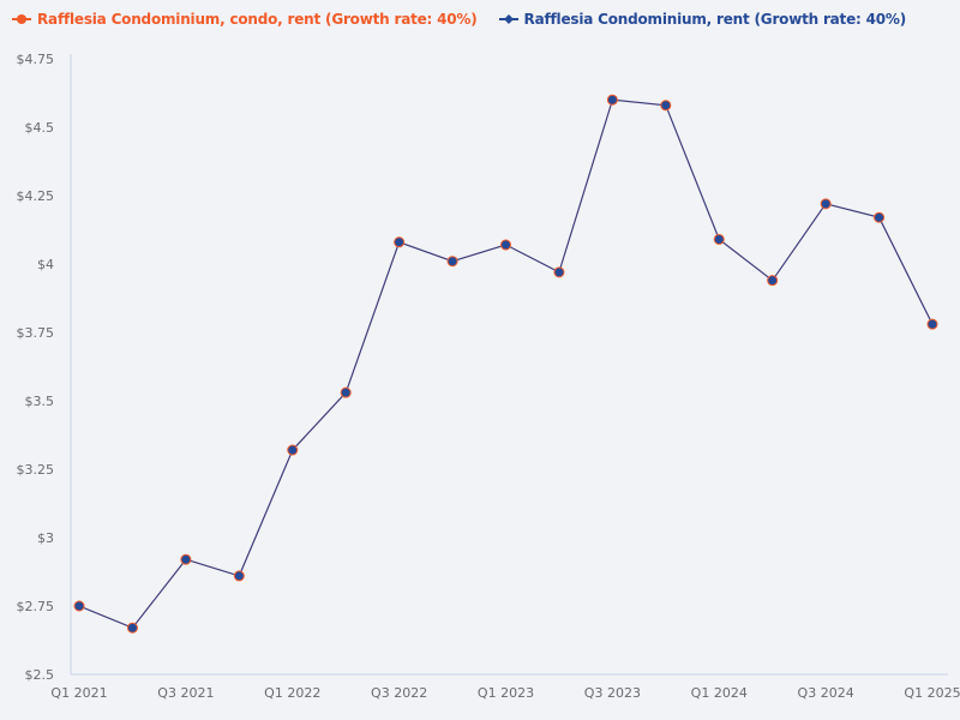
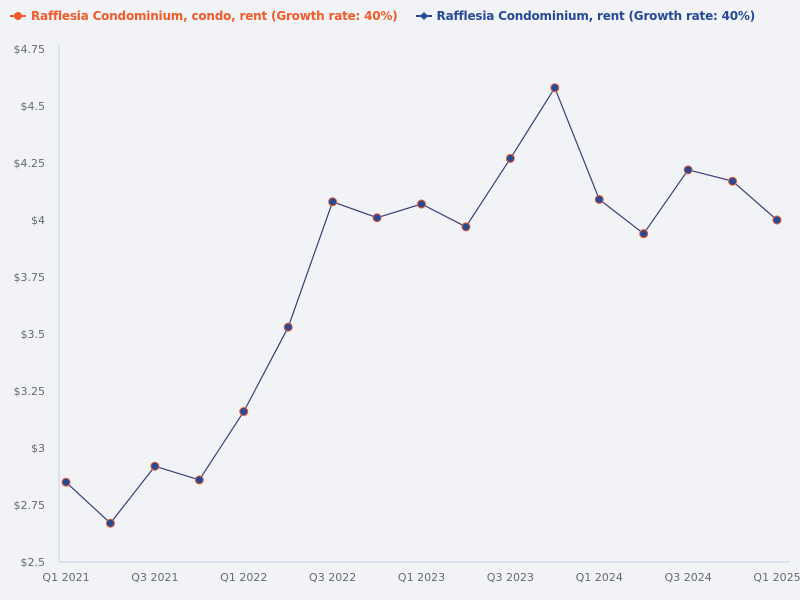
Rafflesia Condominium, rent (Growth rate: 40%)/Q1 2021: $2.75 -> $2.85
Rafflesia Condominium, rent (Growth rate: 40%)/Q1 2022: $3.32 -> $3.16
Rafflesia Condominium, rent (Growth rate: 40%)/Q3 2023: $4.60 -> $4.27
Rafflesia Condominium, rent (Growth rate: 40%)/Q1 2025: $3.78 -> $4.00
